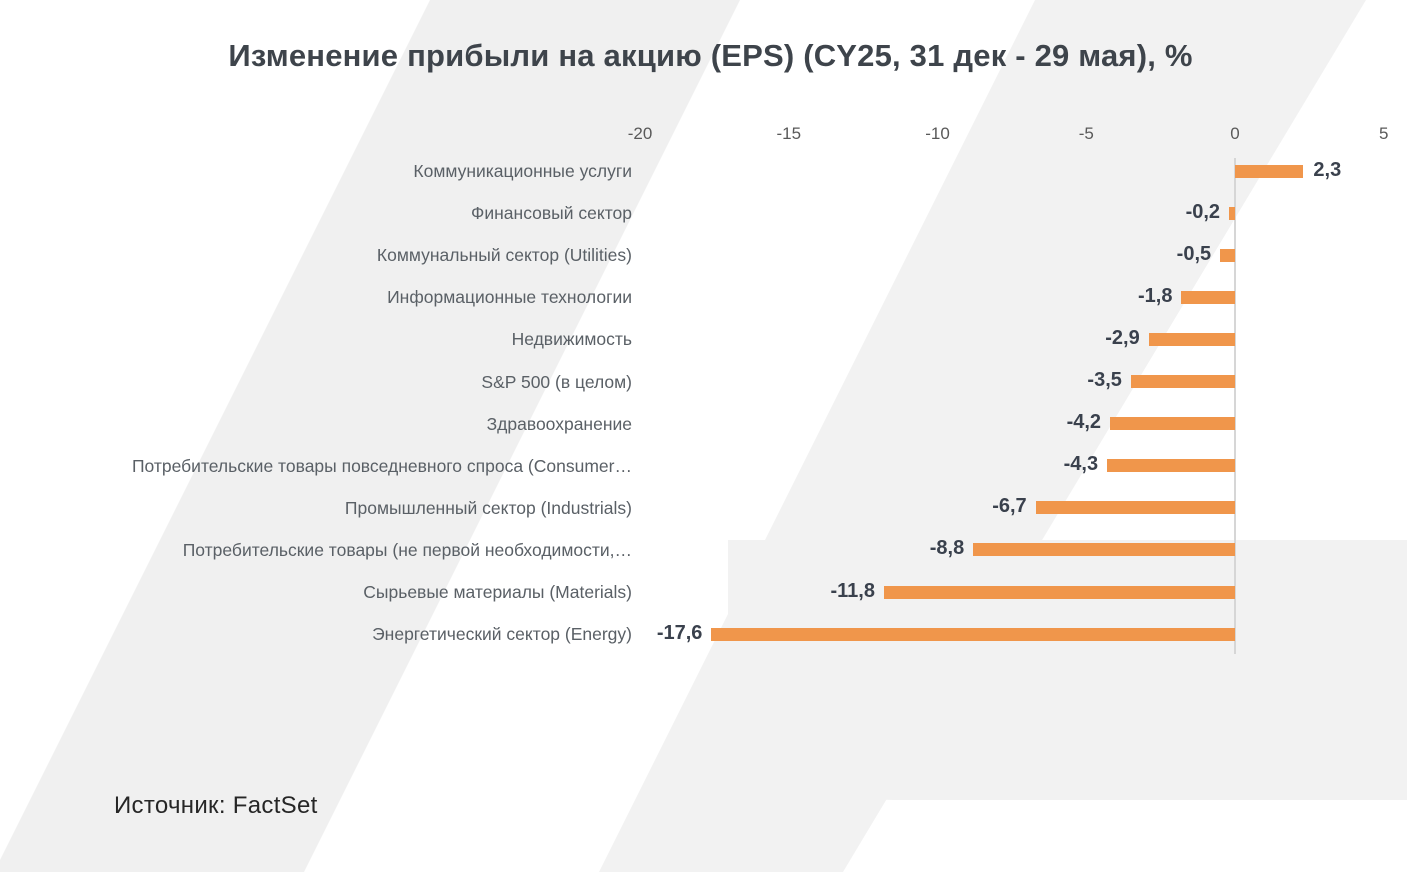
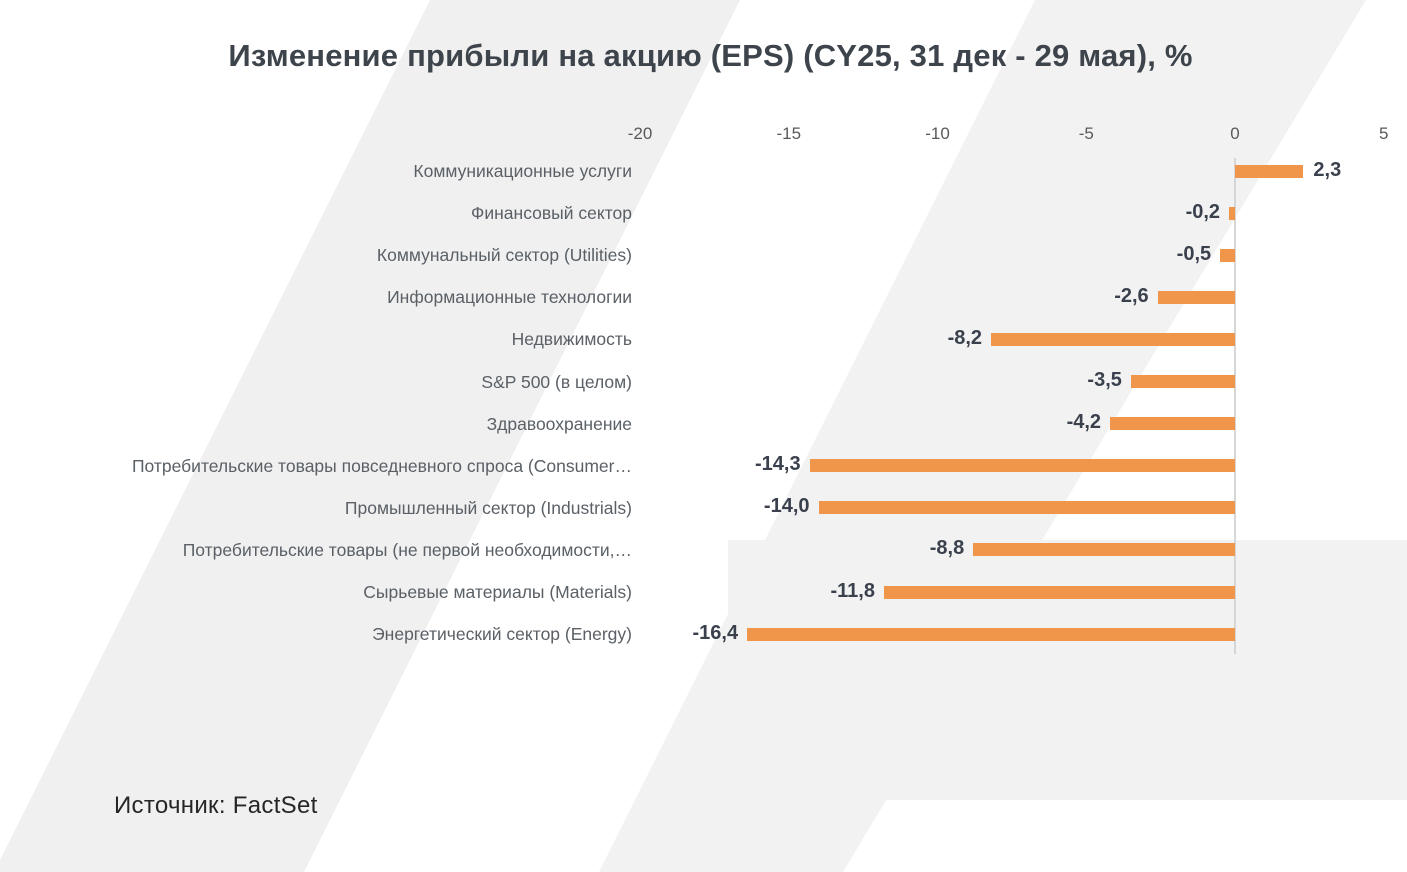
Информационные технологии: -1,8 -> -2,6
Недвижимость: -2,9 -> -8,2
Потребительские товары повседневного спроса (Consumer…: -4,3 -> -14,3
Промышленный сектор (Industrials): -6,7 -> -14,0
Энергетический сектор (Energy): -17,6 -> -16,4
